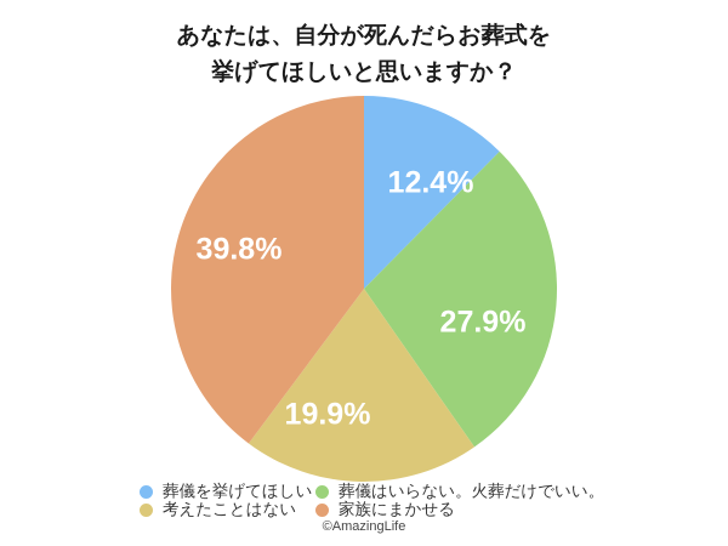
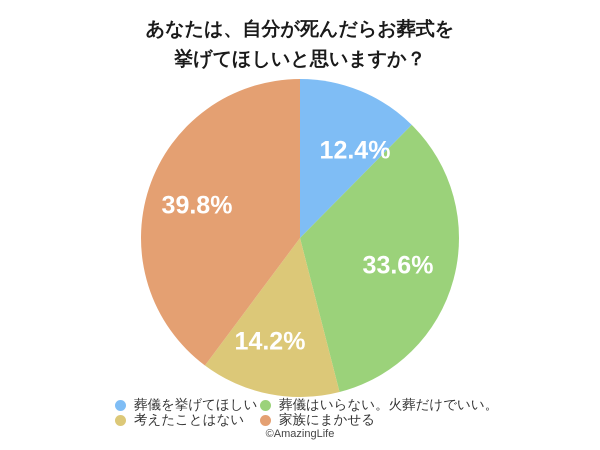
葬儀はいらない。火葬だけでいい。: 27.9% -> 33.6%
考えたことはない: 19.9% -> 14.2%
